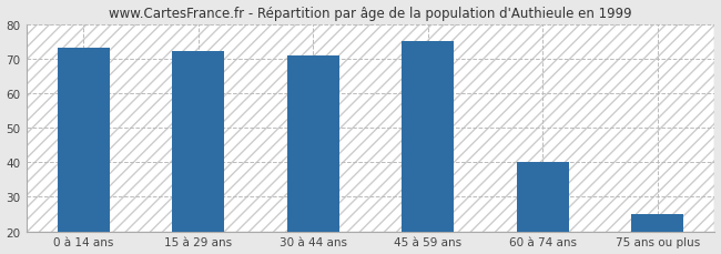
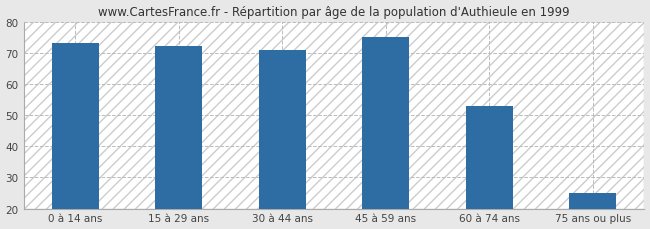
60 à 74 ans: 40 -> 53
